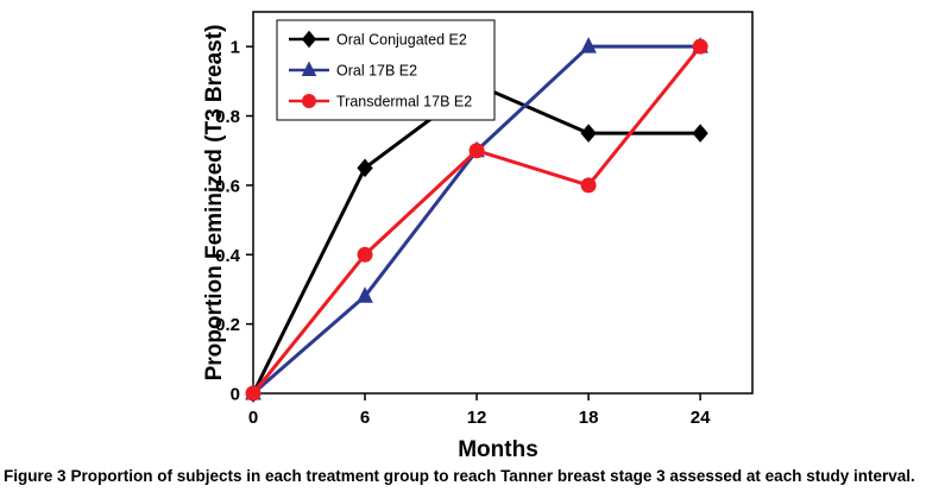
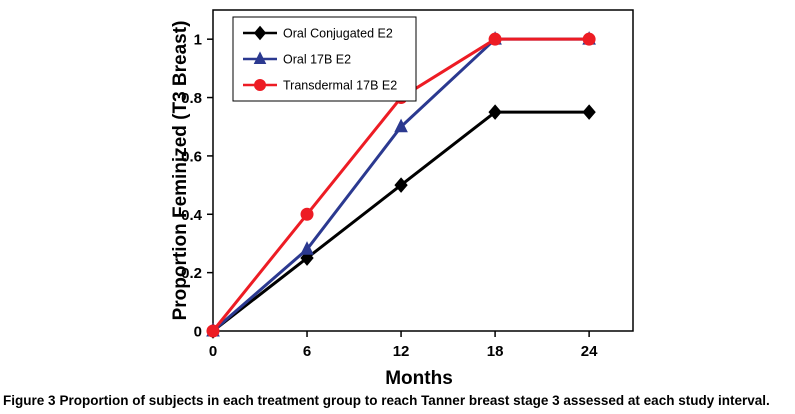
Oral Conjugated E2/6: 0.65 -> 0.25
Oral Conjugated E2/12: 0.89 -> 0.50
Transdermal 17B E2/12: 0.7 -> 0.8
Transdermal 17B E2/18: 0.6 -> 1.0
